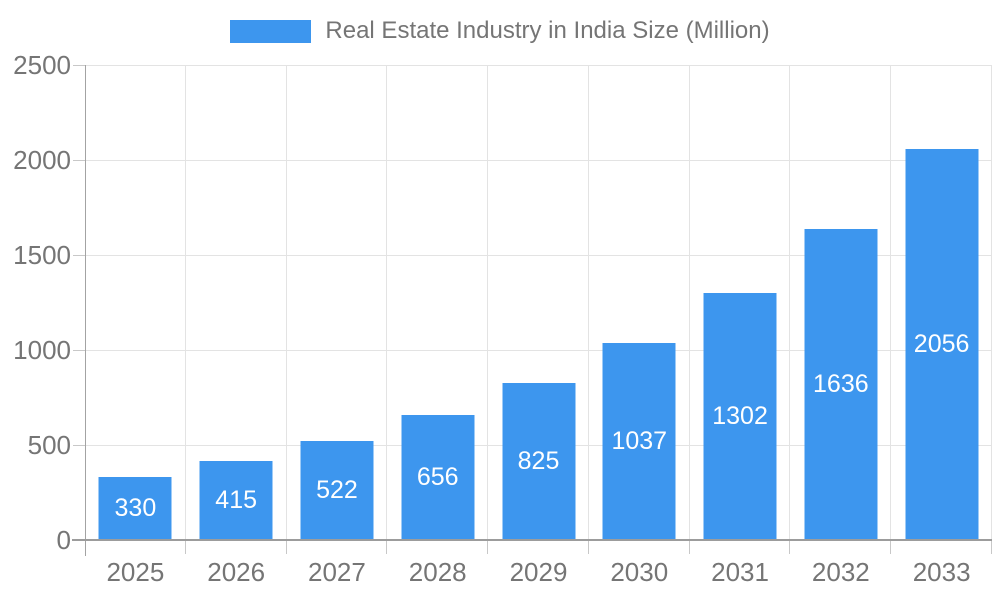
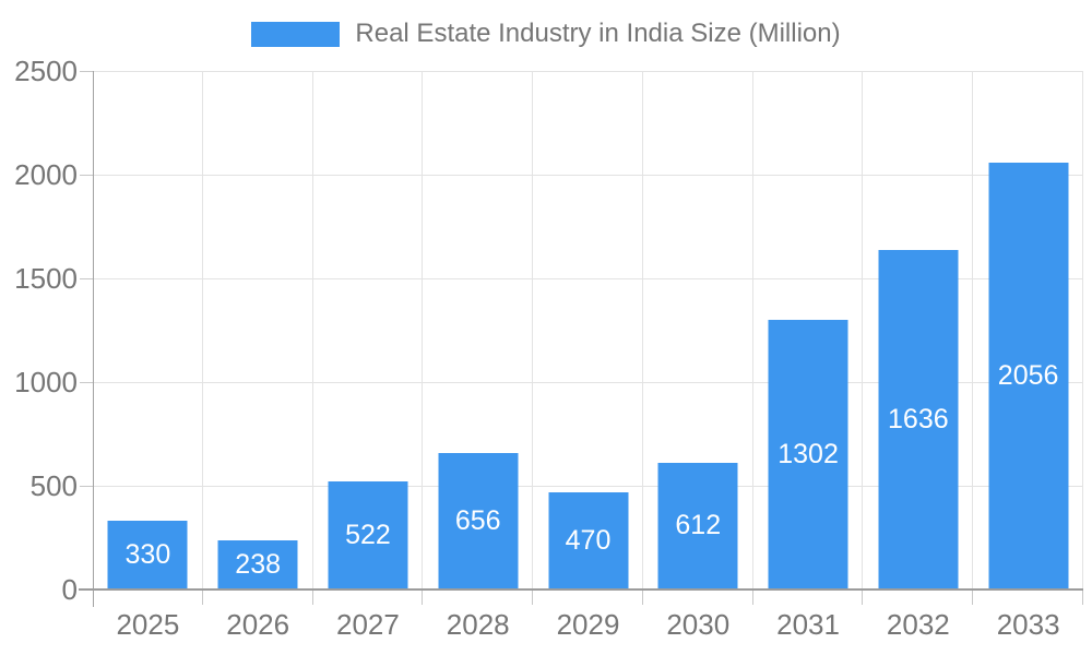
2026: 415 -> 238
2029: 825 -> 470
2030: 1037 -> 612
